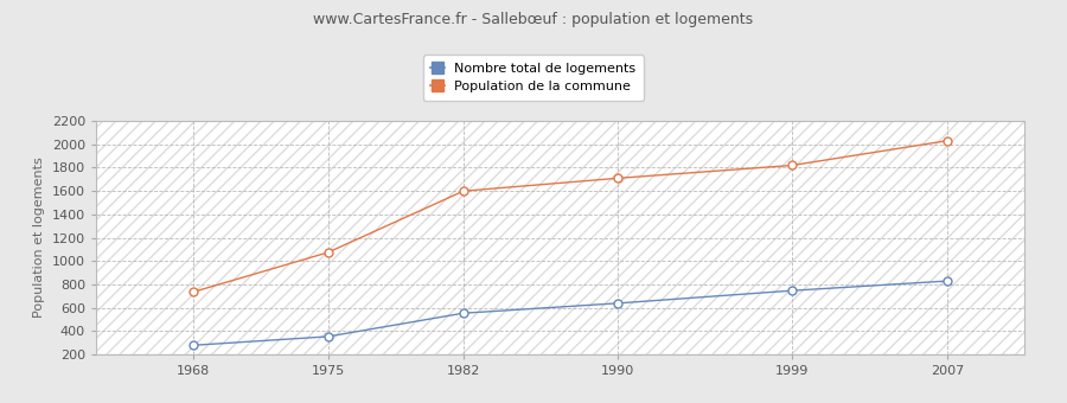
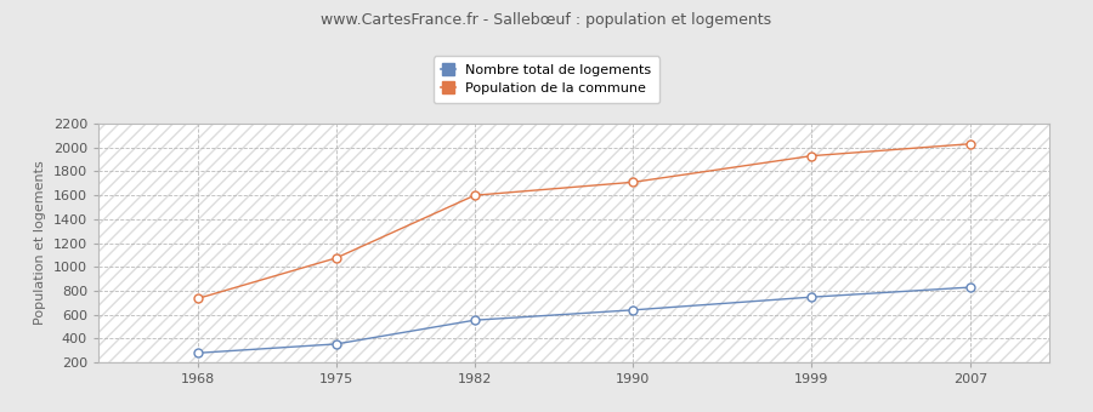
Population de la commune/1999: 1820 -> 1930
